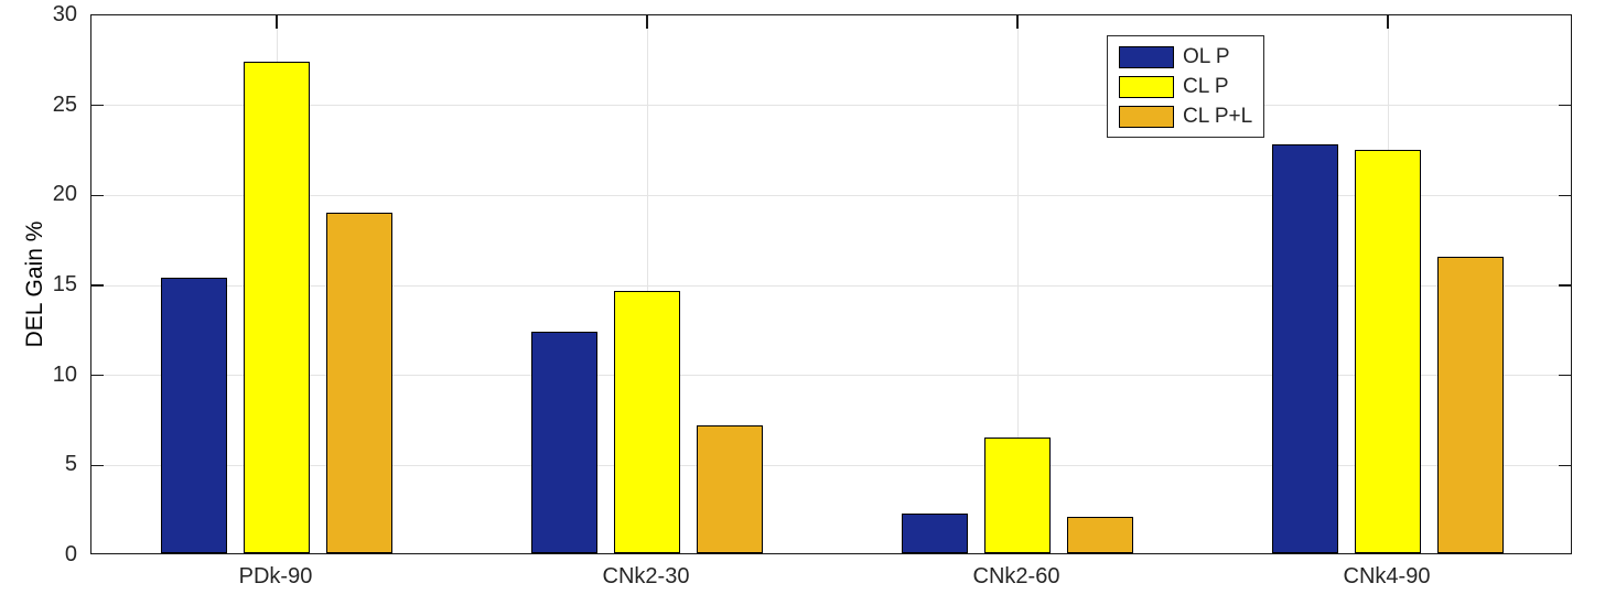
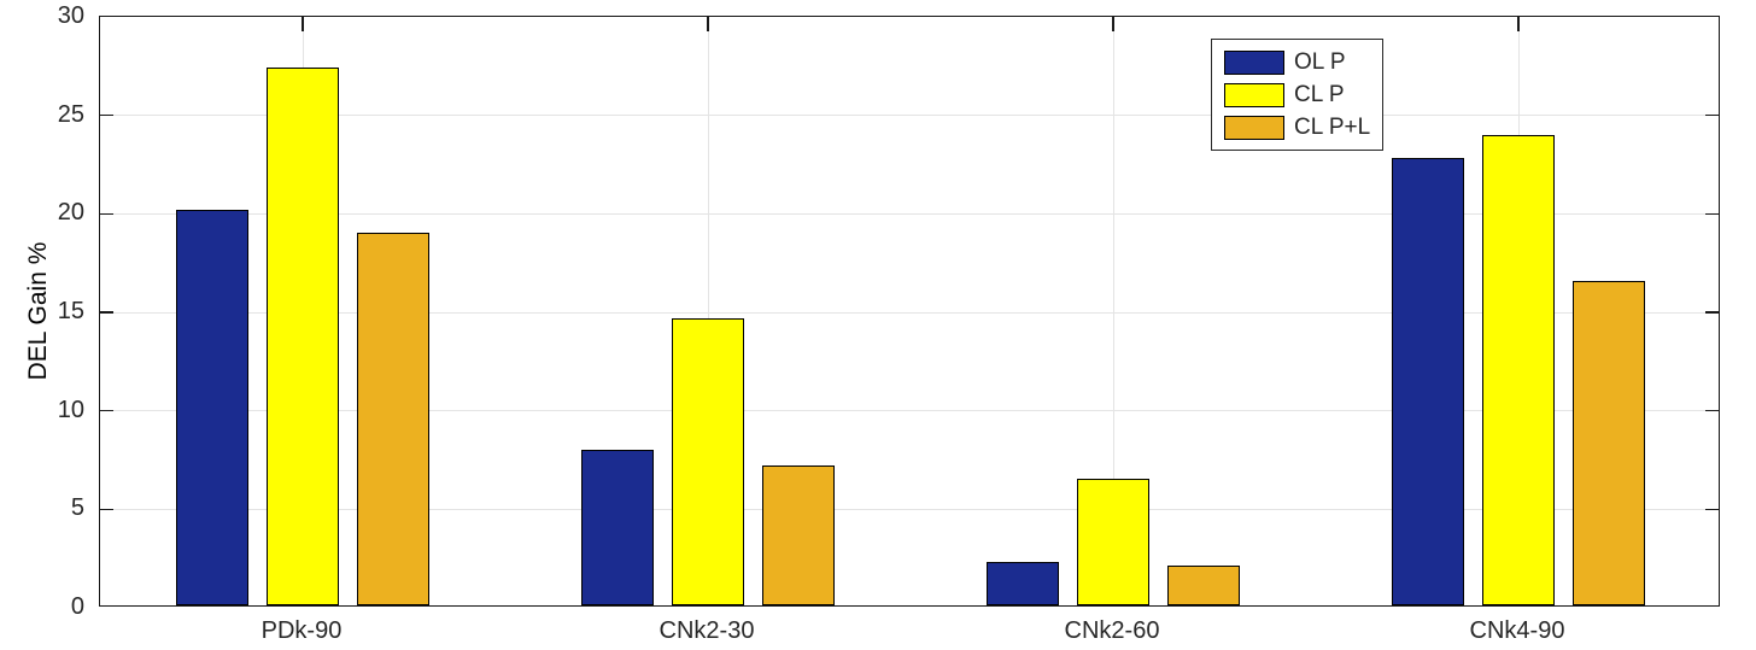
OL P/PDk-90: 15.3 -> 20.1
OL P/CNk2-30: 12.3 -> 7.9
CL P/CNk4-90: 22.4 -> 23.9
